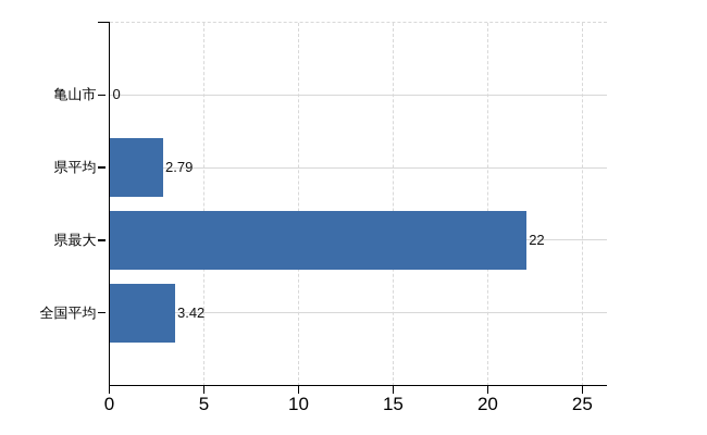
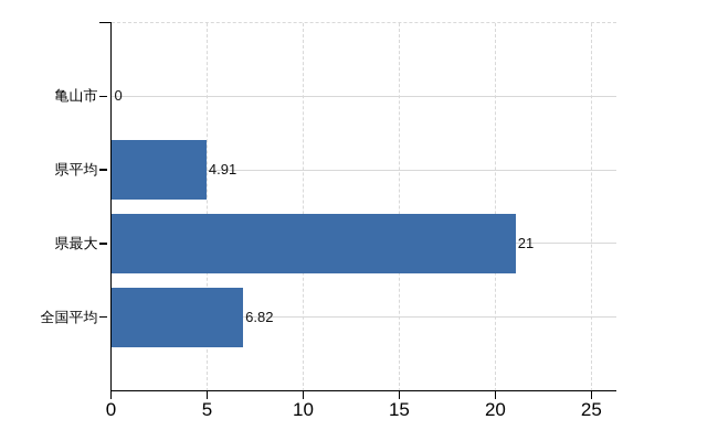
県平均: 2.79 -> 4.91
県最大: 22 -> 21
全国平均: 3.42 -> 6.82
